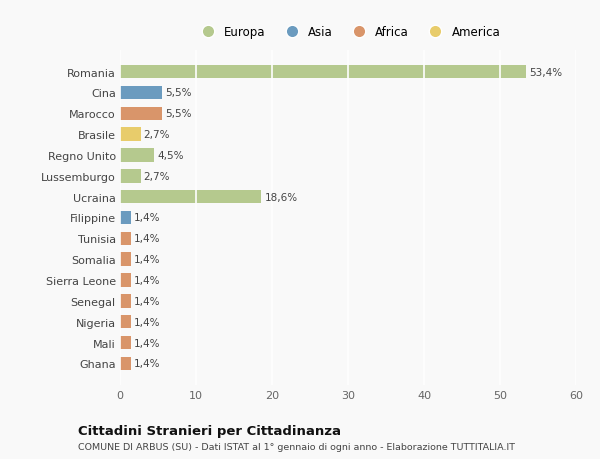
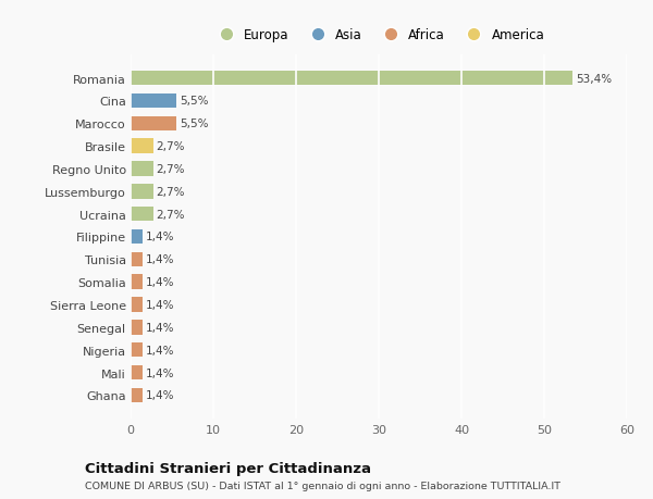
Regno Unito: 4,5% -> 2,7%
Ucraina: 18,6% -> 2,7%
